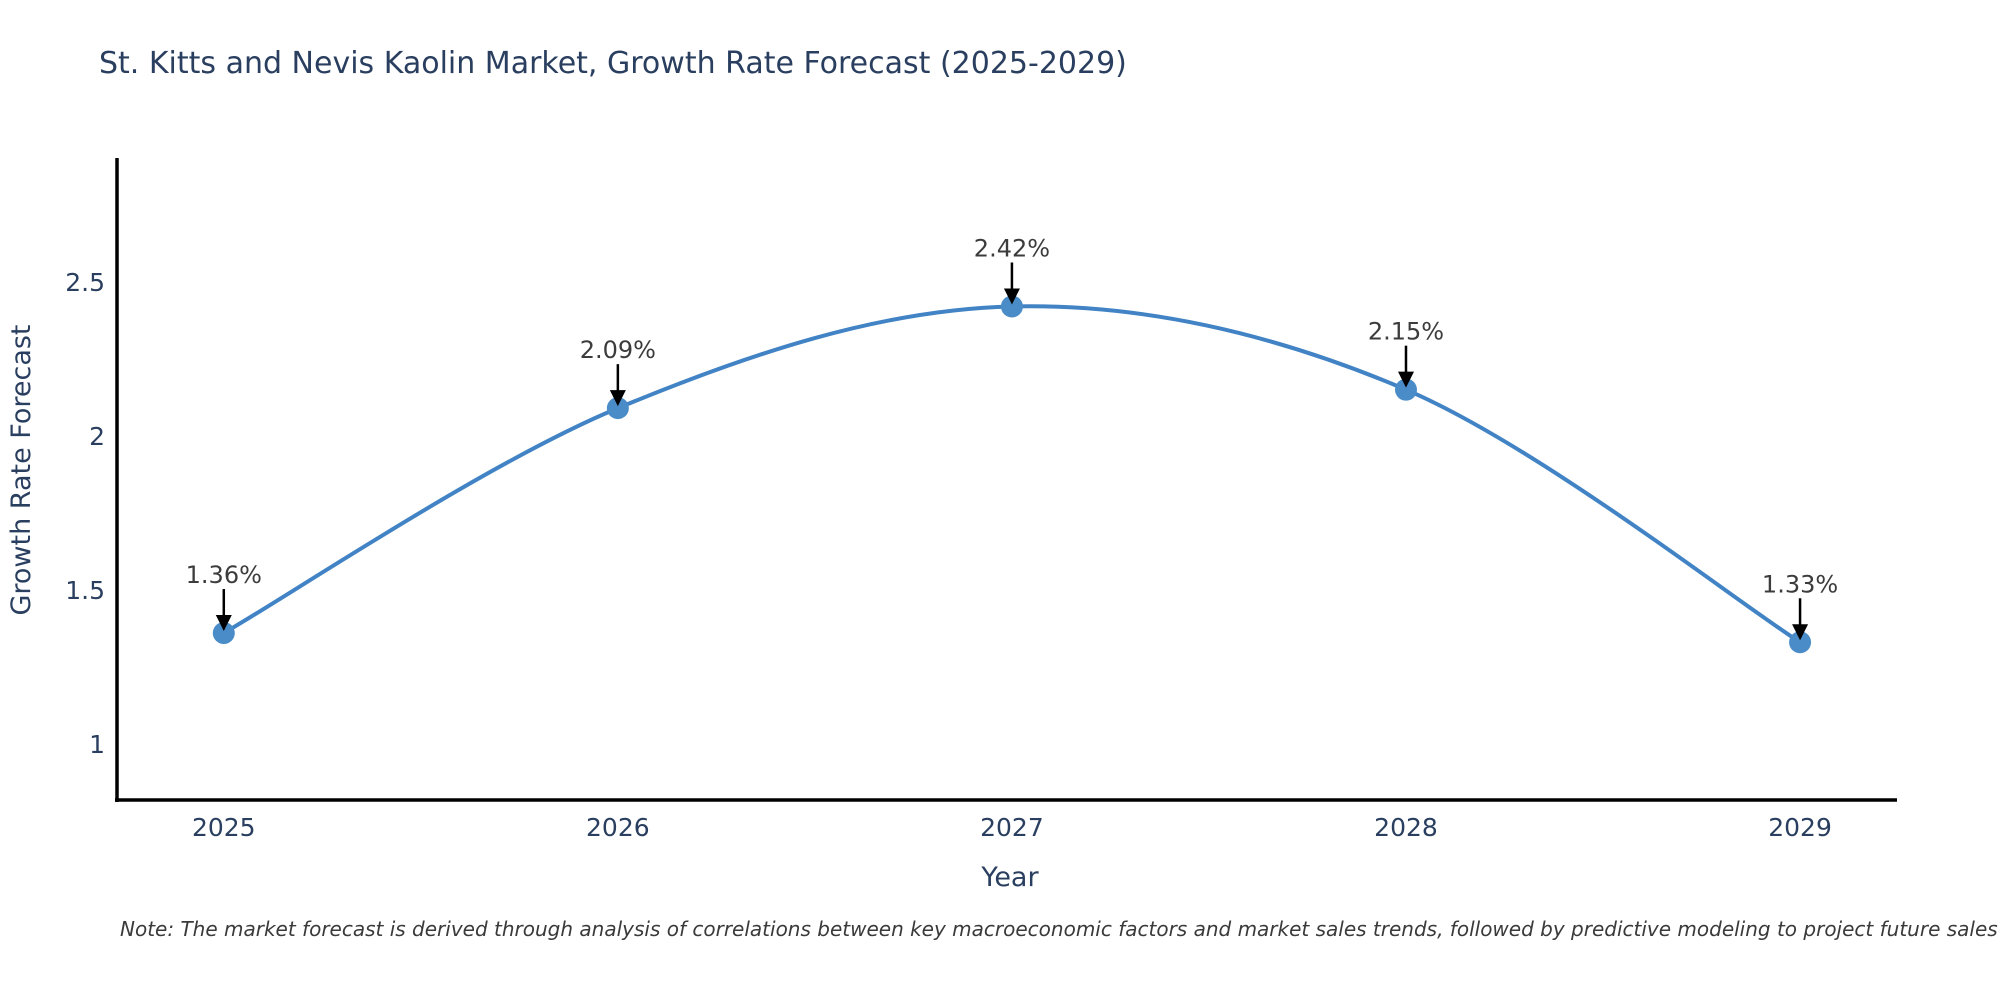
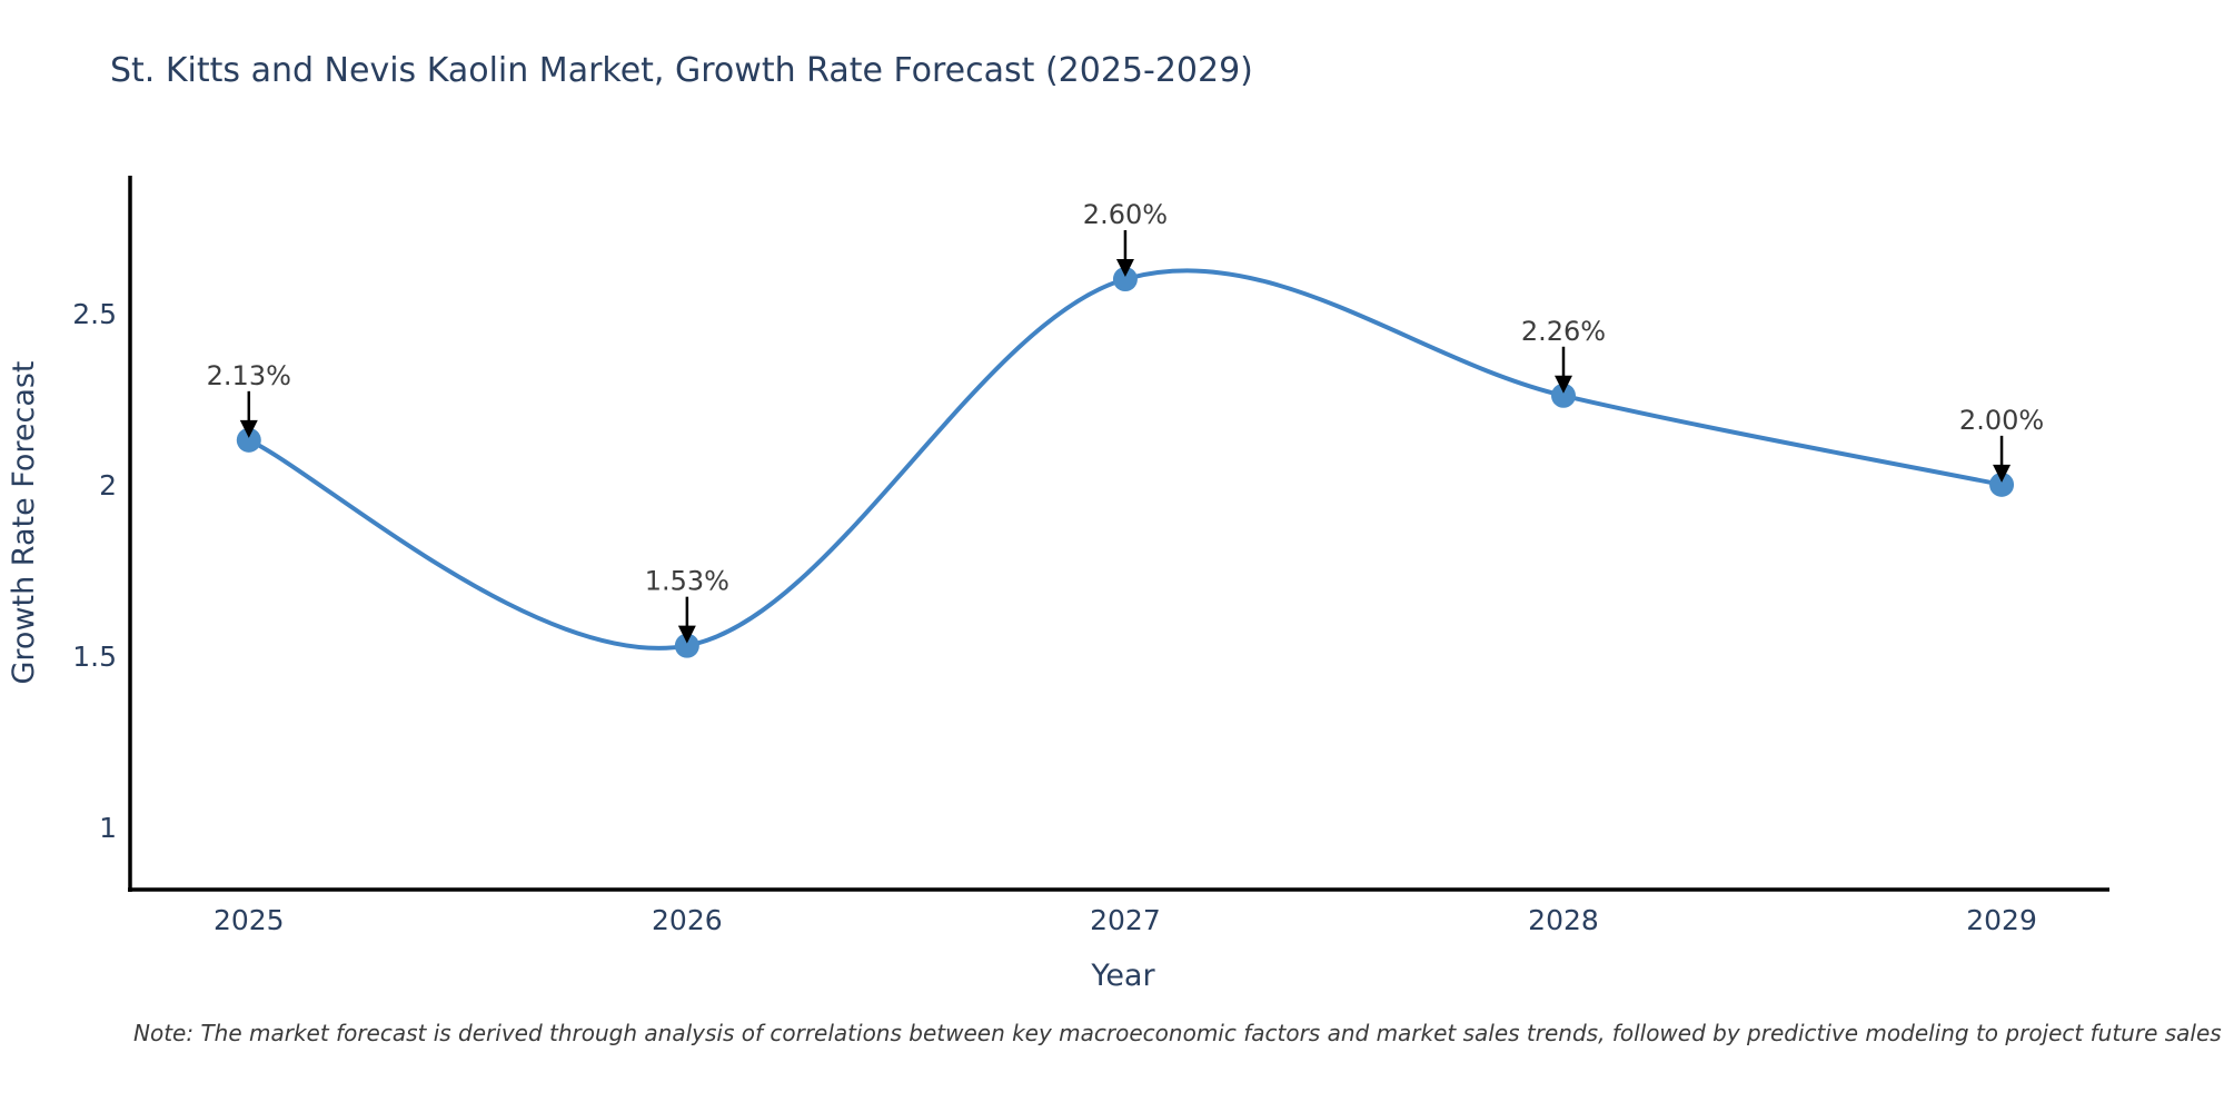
2025: 1.36% -> 2.13%
2026: 2.09% -> 1.53%
2027: 2.42% -> 2.60%
2028: 2.15% -> 2.26%
2029: 1.33% -> 2.00%
